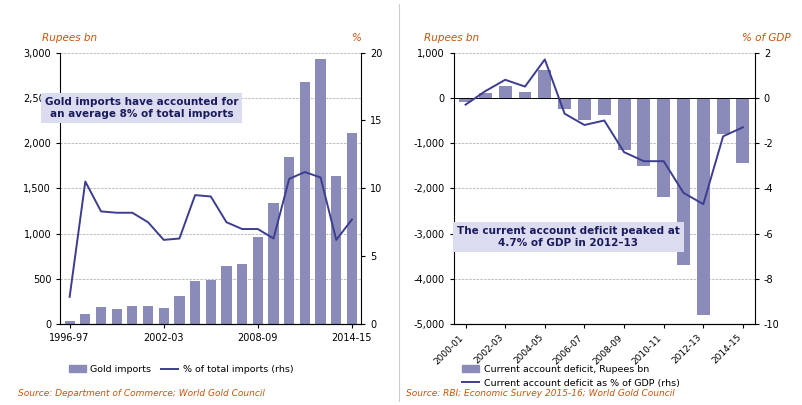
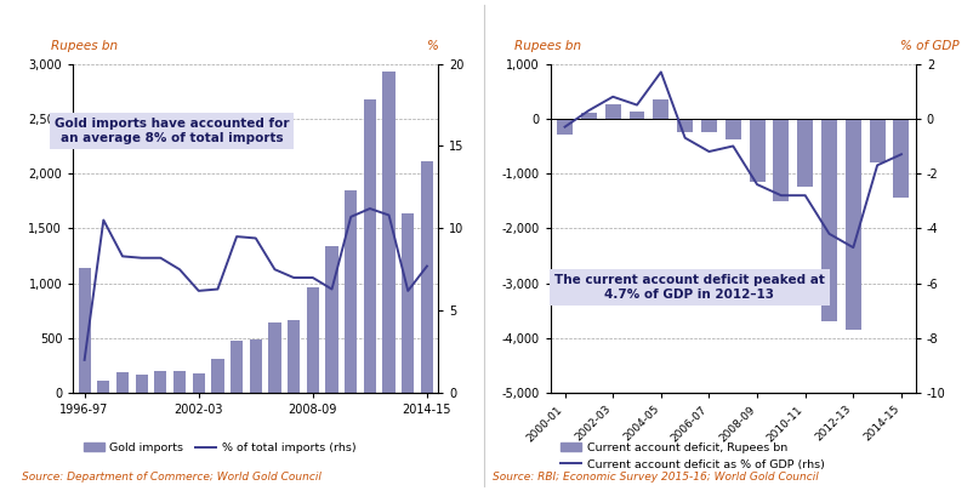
Gold imports/1996-97: 30 -> 1,140
Current account deficit, Rupees bn/2000-01: -100 -> -300
Current account deficit, Rupees bn/2004-05: 620 -> 350
Current account deficit, Rupees bn/2006-07: -480 -> -250
Current account deficit, Rupees bn/2010-11: -2,200 -> -1,250
Current account deficit, Rupees bn/2012-13: -4,800 -> -3,850
